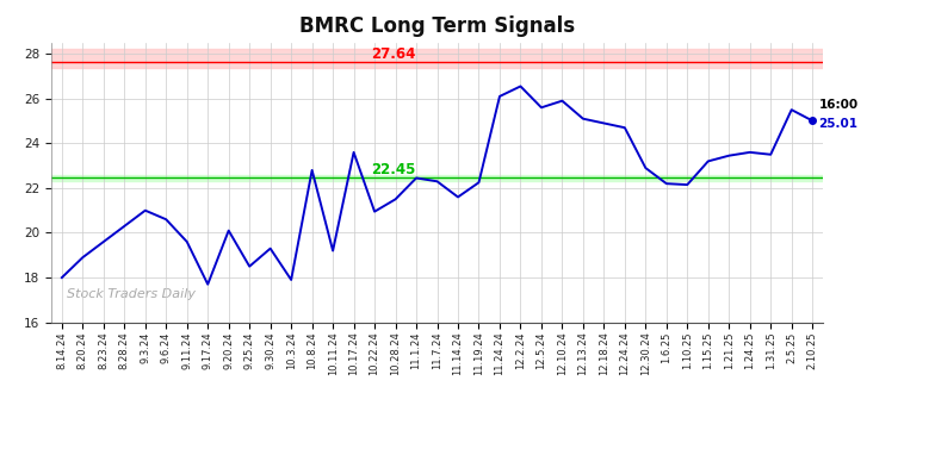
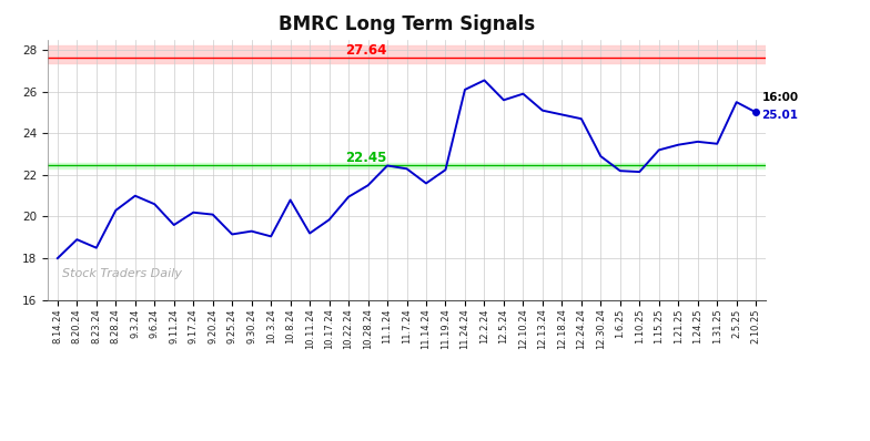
8.23.24: 19.6 -> 18.5
9.17.24: 17.7 -> 20.2
9.25.24: 18.5 -> 19.1
10.3.24: 17.9 -> 19.1
10.8.24: 22.8 -> 20.8
10.17.24: 23.6 -> 19.9
